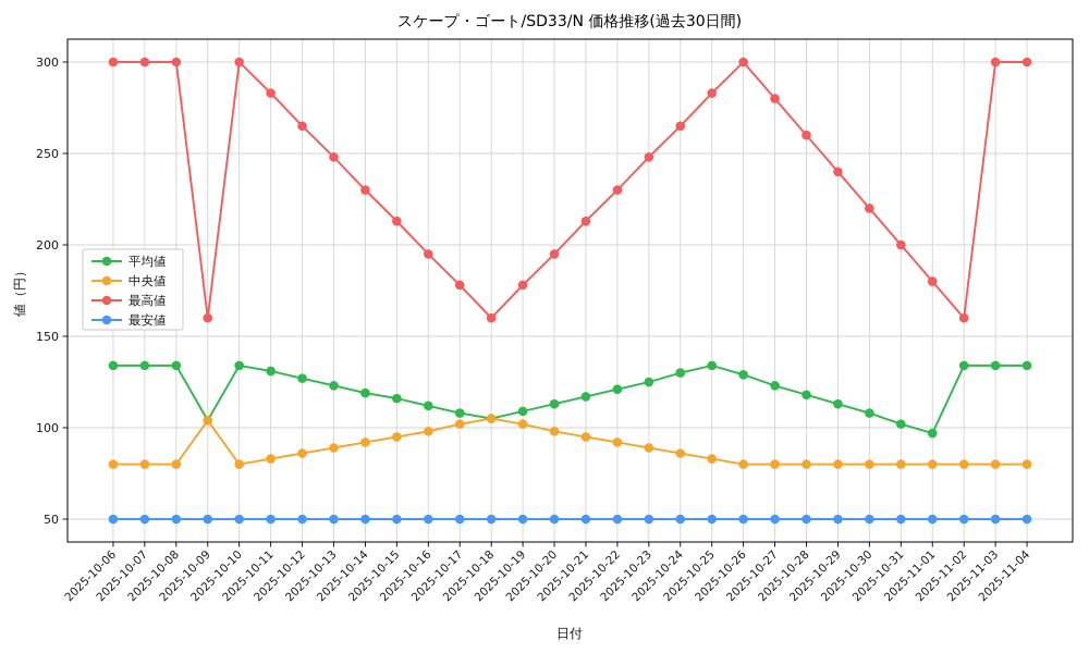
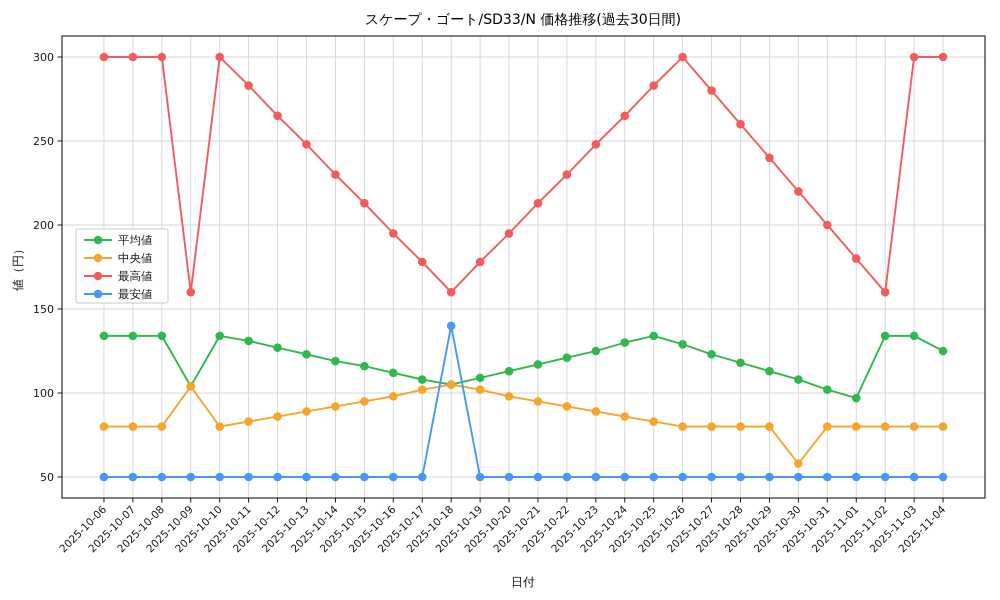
最安値/2025-10-18: 50 -> 140
中央値/2025-10-30: 80 -> 58
平均値/2025-11-04: 134 -> 125
